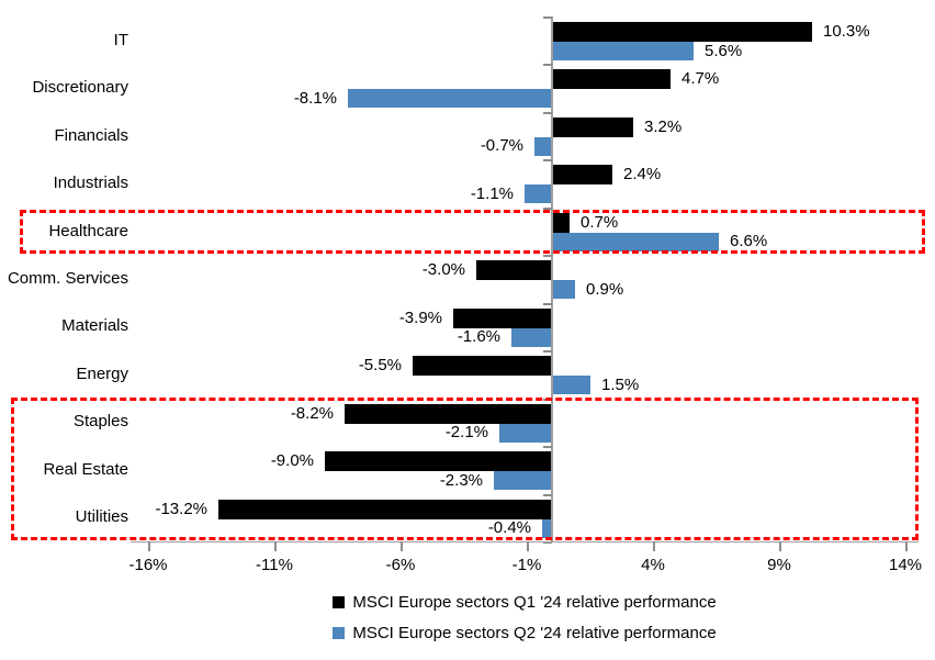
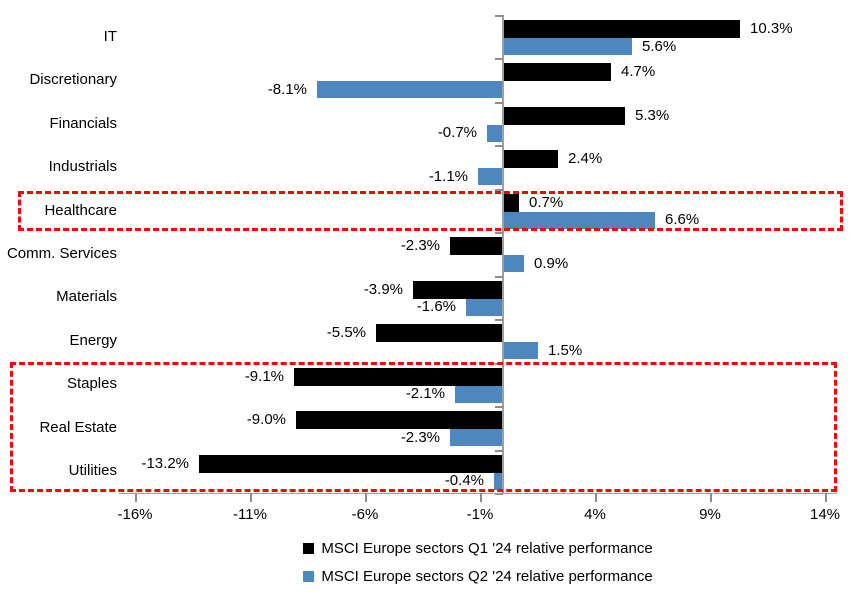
MSCI Europe sectors Q1 '24 relative performance/Financials: 3.2% -> 5.3%
MSCI Europe sectors Q1 '24 relative performance/Comm. Services: -3.0% -> -2.3%
MSCI Europe sectors Q1 '24 relative performance/Staples: -8.2% -> -9.1%
